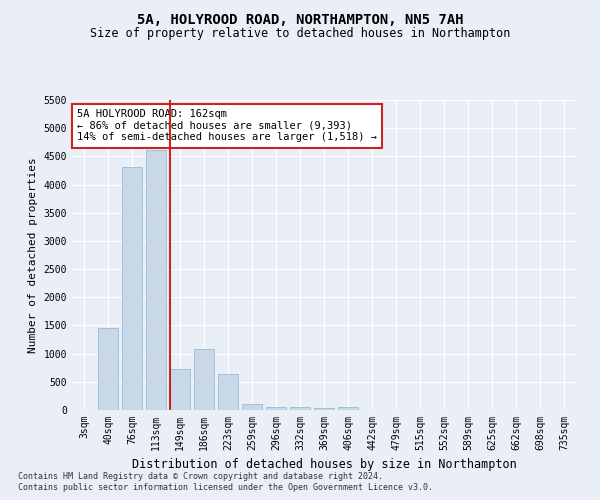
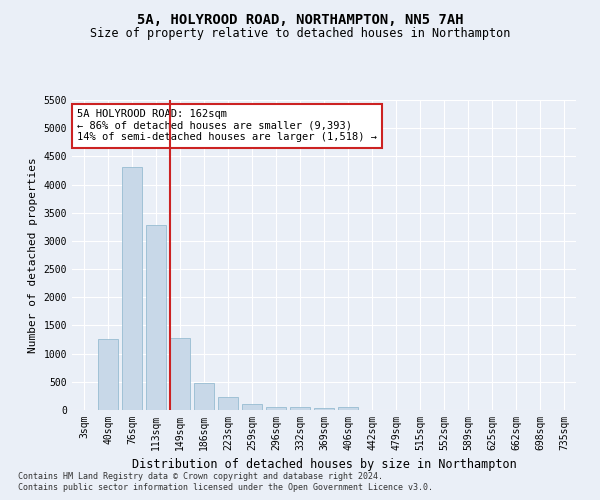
40sqm: 1460 -> 1260
113sqm: 4620 -> 3280
149sqm: 720 -> 1280
186sqm: 1080 -> 480
223sqm: 640 -> 230
